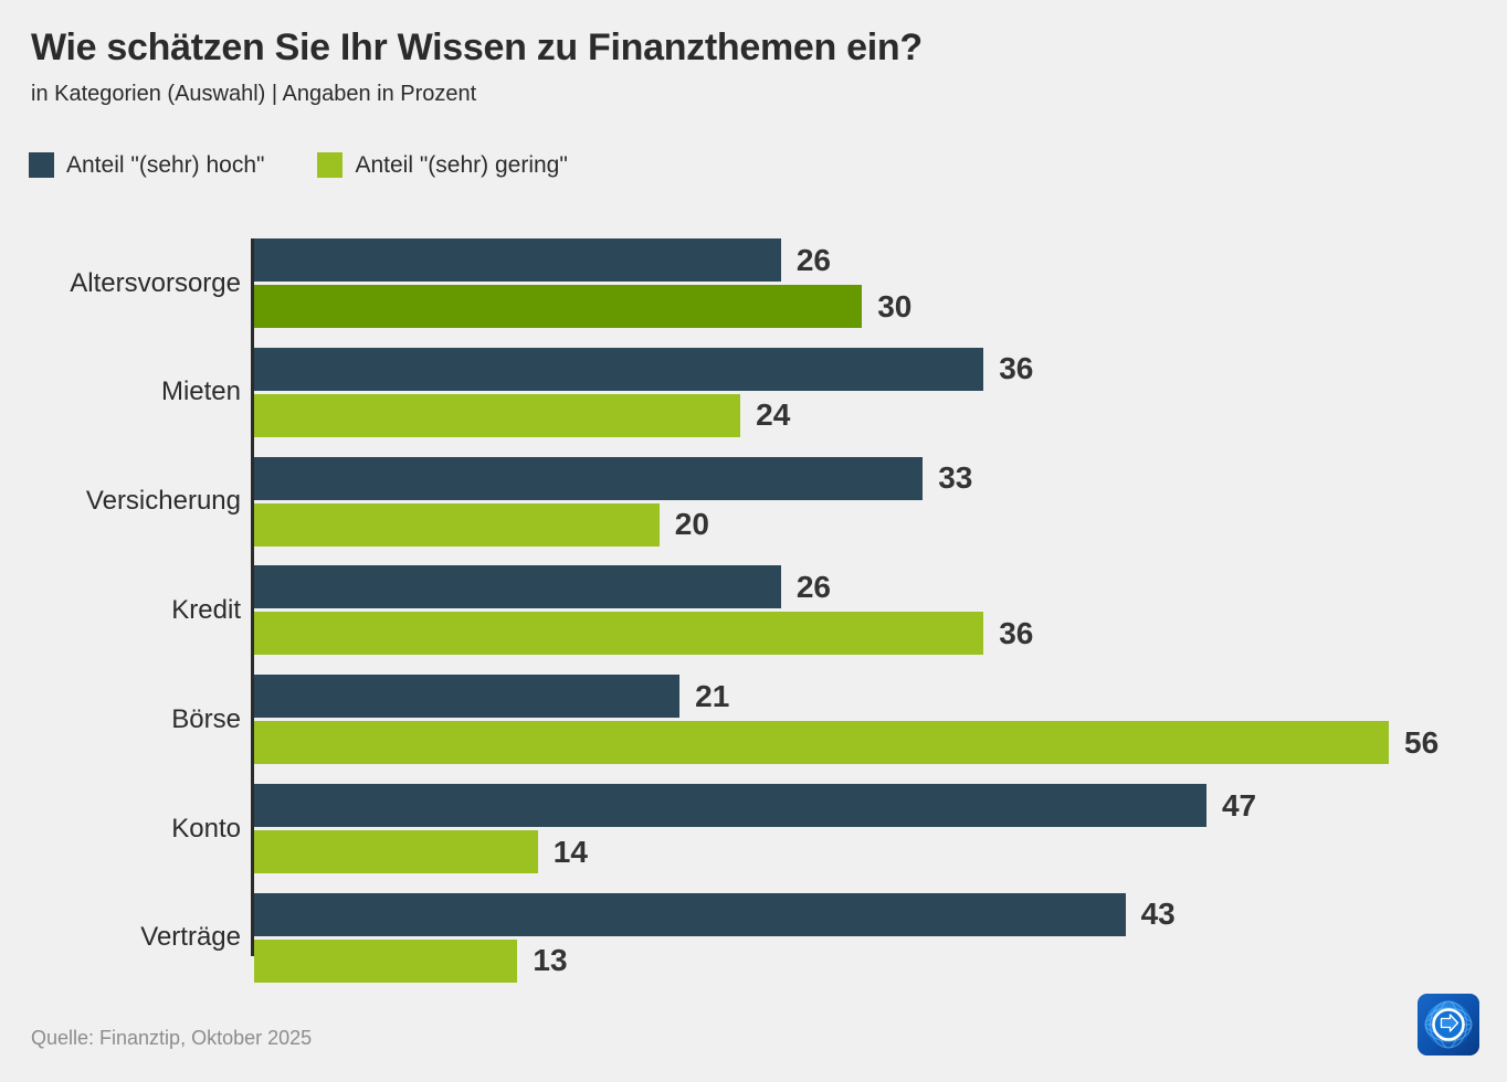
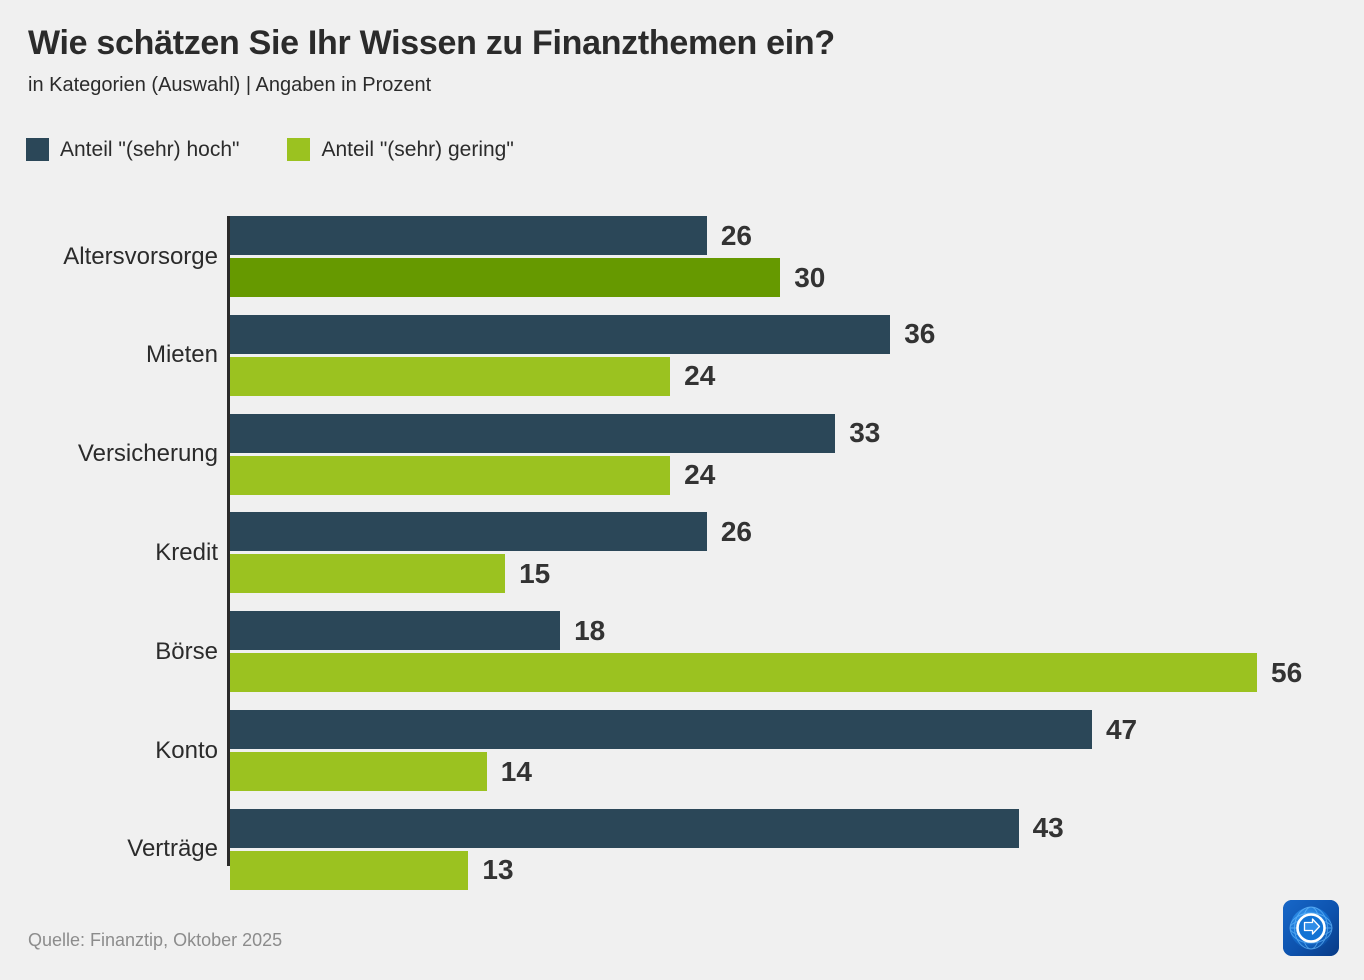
Anteil "(sehr) gering"/Versicherung: 20 -> 24
Anteil "(sehr) gering"/Kredit: 36 -> 15
Anteil "(sehr) hoch"/Börse: 21 -> 18
